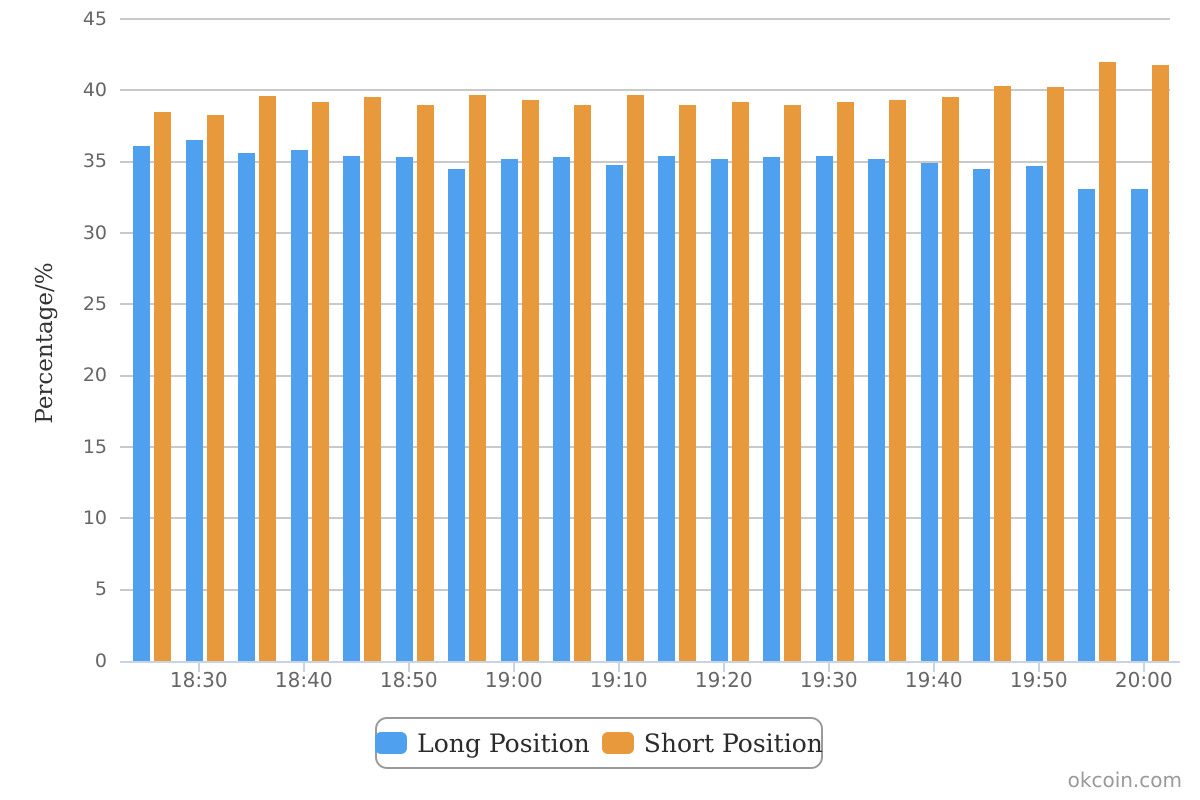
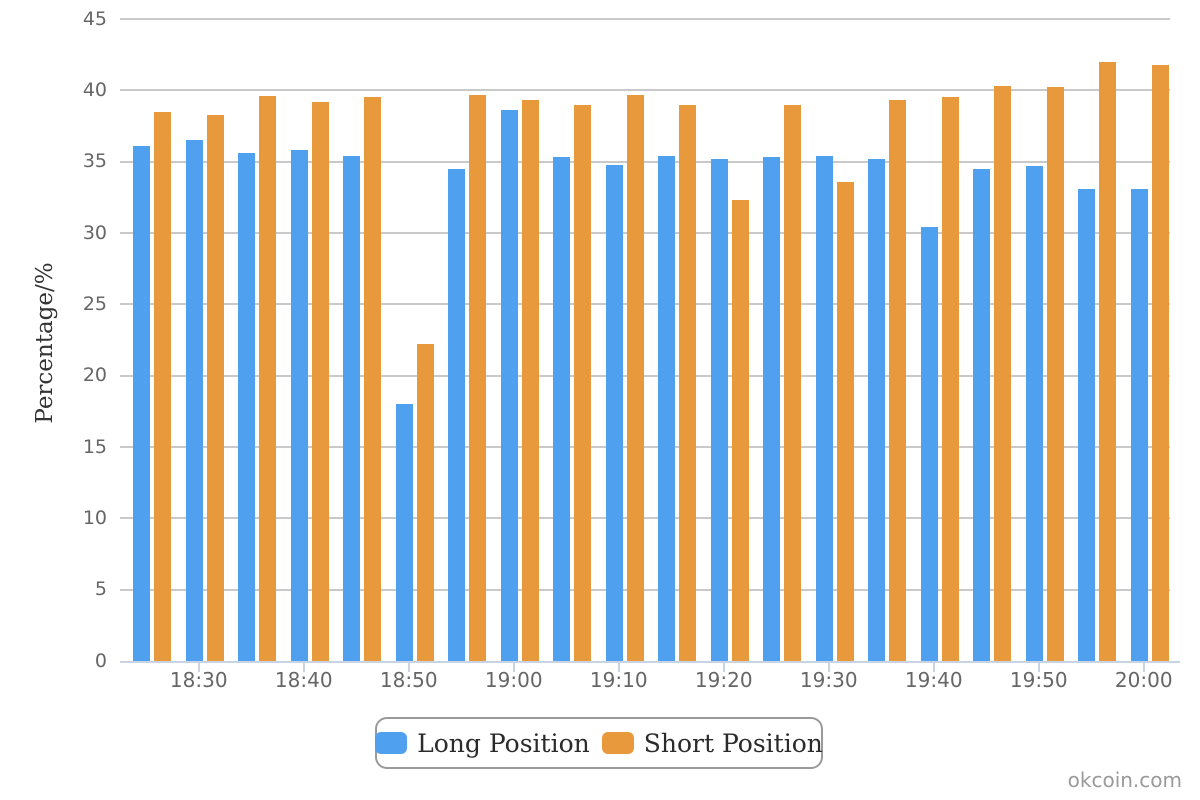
Long Position/18:50: 35.3 -> 18.0
Short Position/18:50: 39.0 -> 22.2
Long Position/19:00: 35.2 -> 38.6
Short Position/19:20: 39.2 -> 32.3
Short Position/19:30: 39.2 -> 33.6
Long Position/19:40: 34.9 -> 30.4
